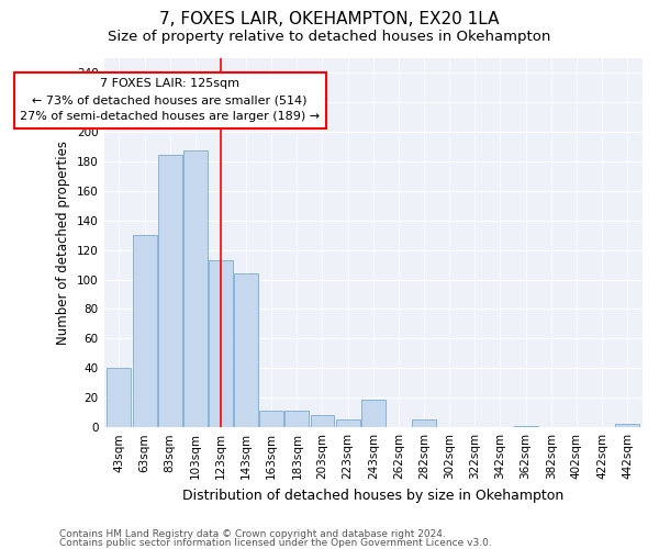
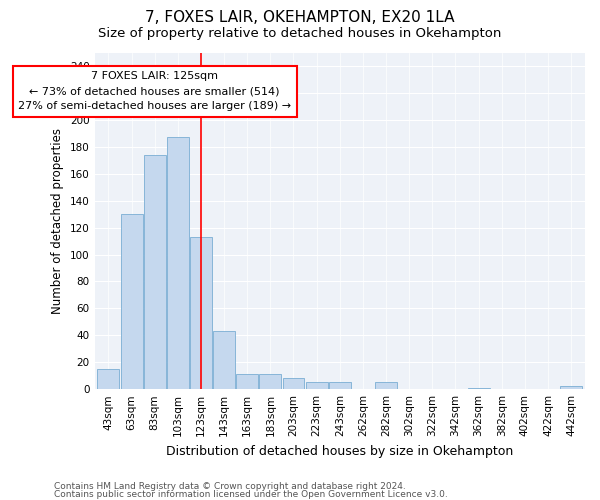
43sqm: 40 -> 15
83sqm: 184 -> 174
143sqm: 104 -> 43
243sqm: 19 -> 5
